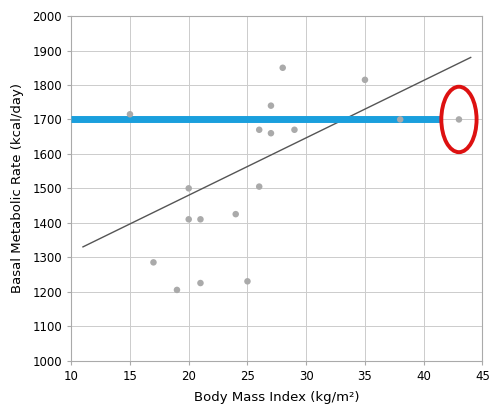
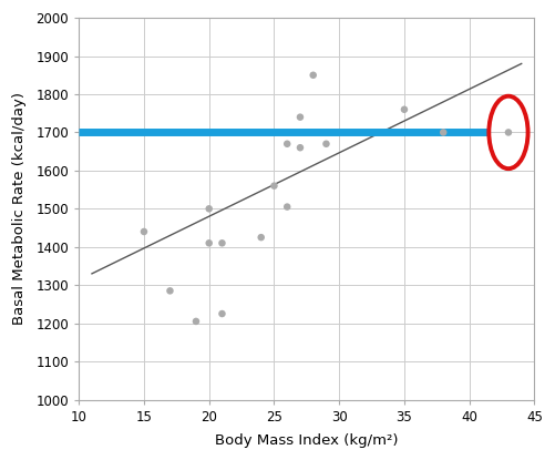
15: 1715 -> 1440
25: 1230 -> 1560
35: 1815 -> 1760
